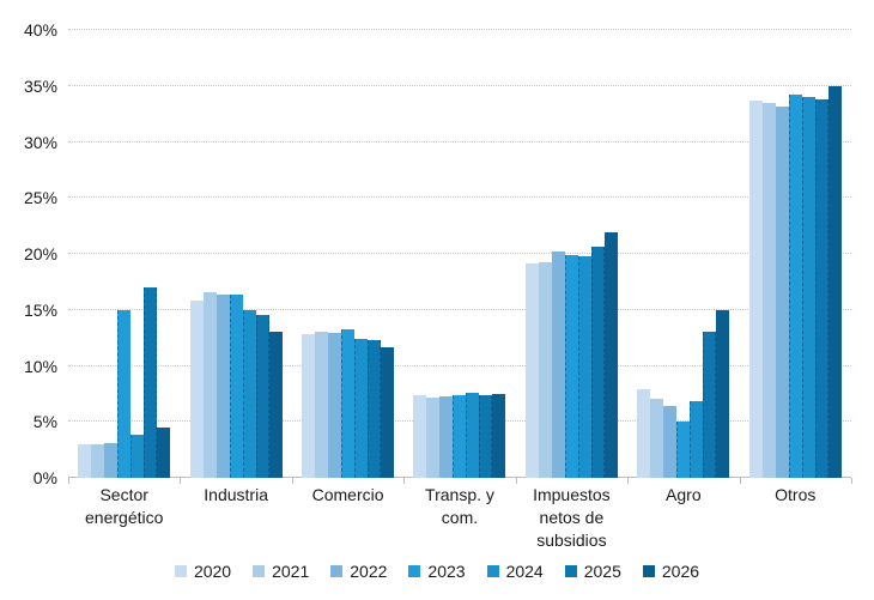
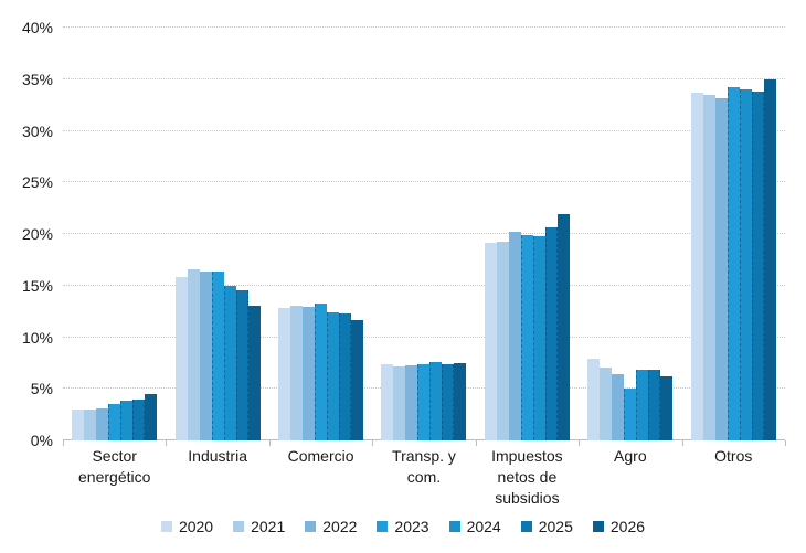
2023/Sector energético: 15% -> 4%
2025/Sector energético: 17% -> 4%
2025/Agro: 13% -> 7%
2026/Agro: 15% -> 6%
